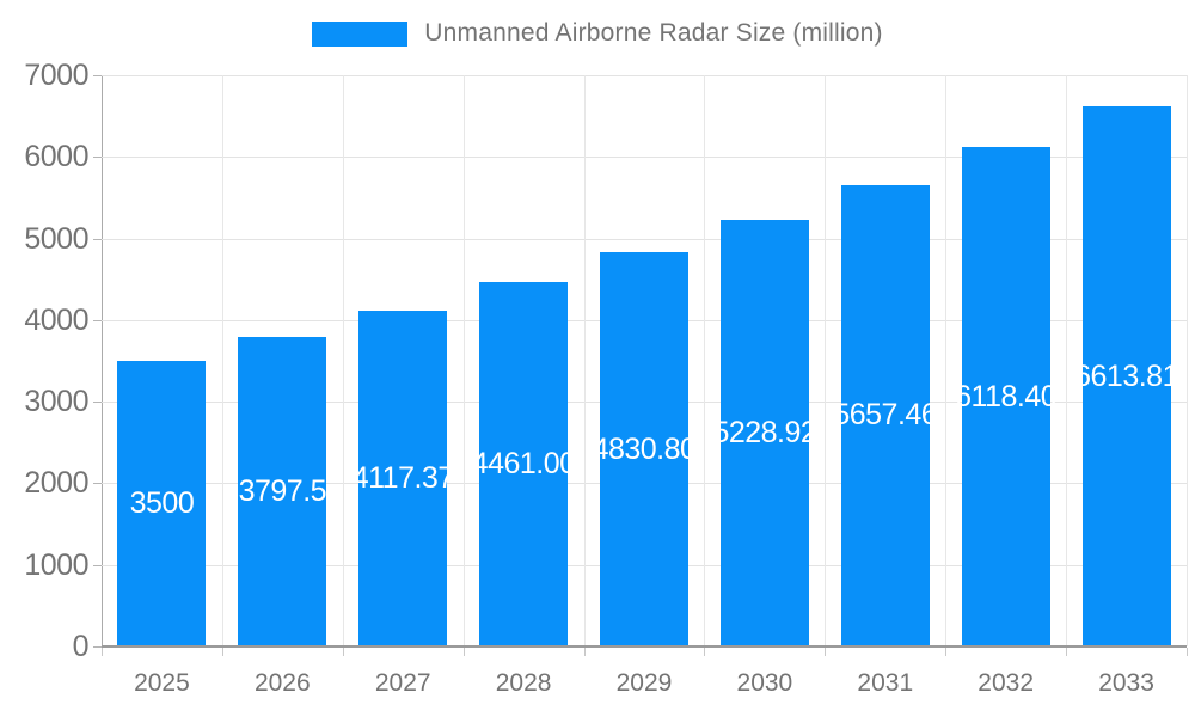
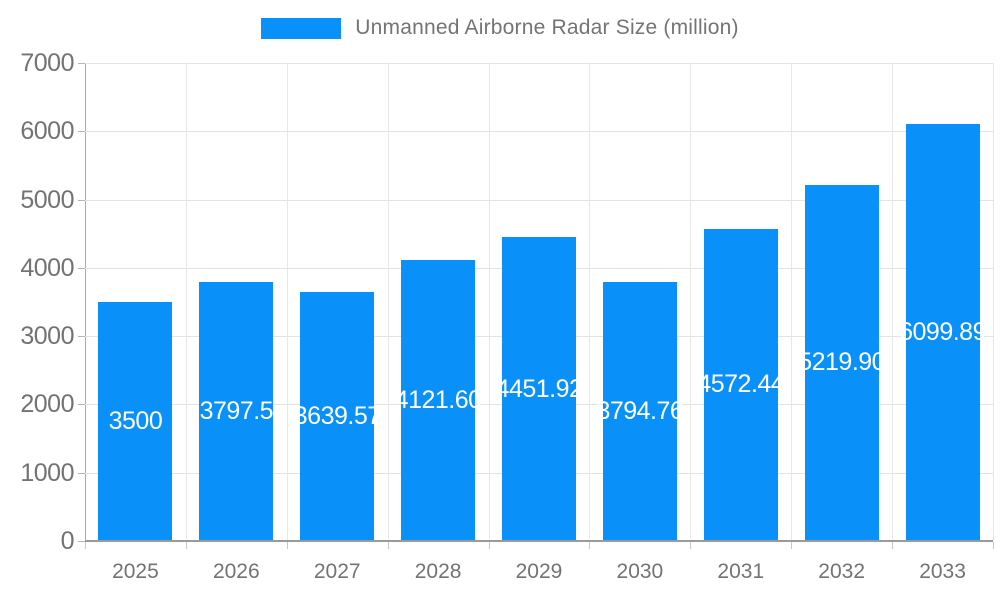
2027: 4117.37 -> 3639.57
2028: 4461.00 -> 4121.60
2029: 4830.80 -> 4451.92
2030: 5228.92 -> 3794.76
2031: 5657.46 -> 4572.44
2032: 6118.40 -> 5219.90
2033: 6613.81 -> 6099.89
